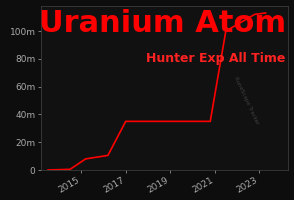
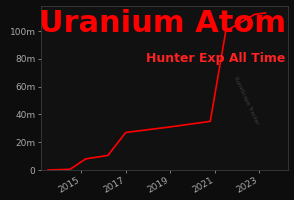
2017: 35m -> 27m
2019: 35m -> 31m
